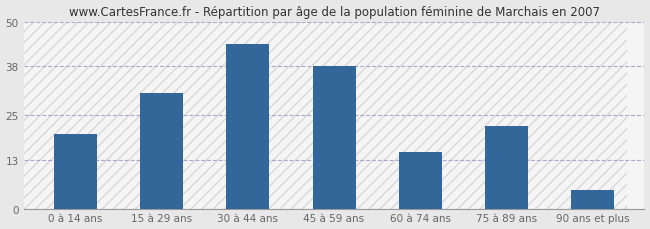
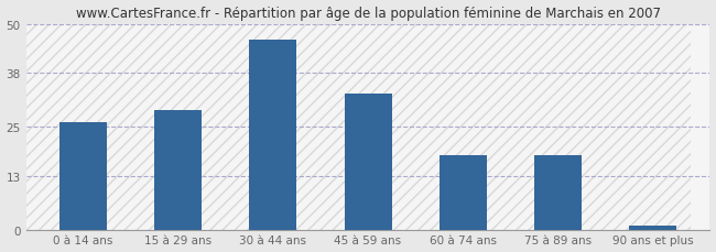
0 à 14 ans: 20 -> 26
15 à 29 ans: 31 -> 29
30 à 44 ans: 44 -> 46
45 à 59 ans: 38 -> 33
60 à 74 ans: 15 -> 18
75 à 89 ans: 22 -> 18
90 ans et plus: 5 -> 1
